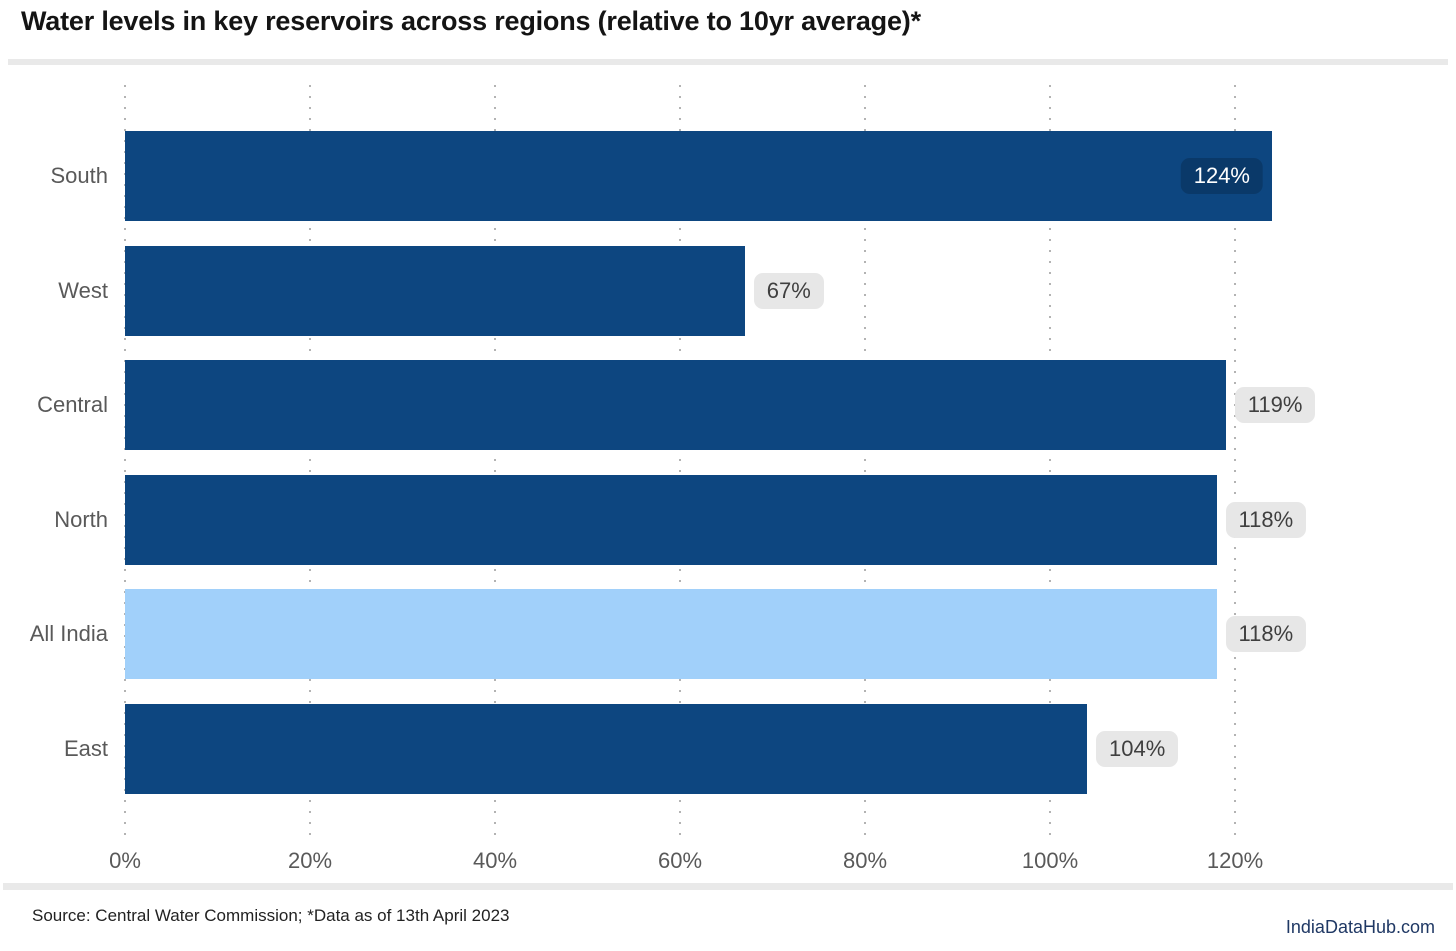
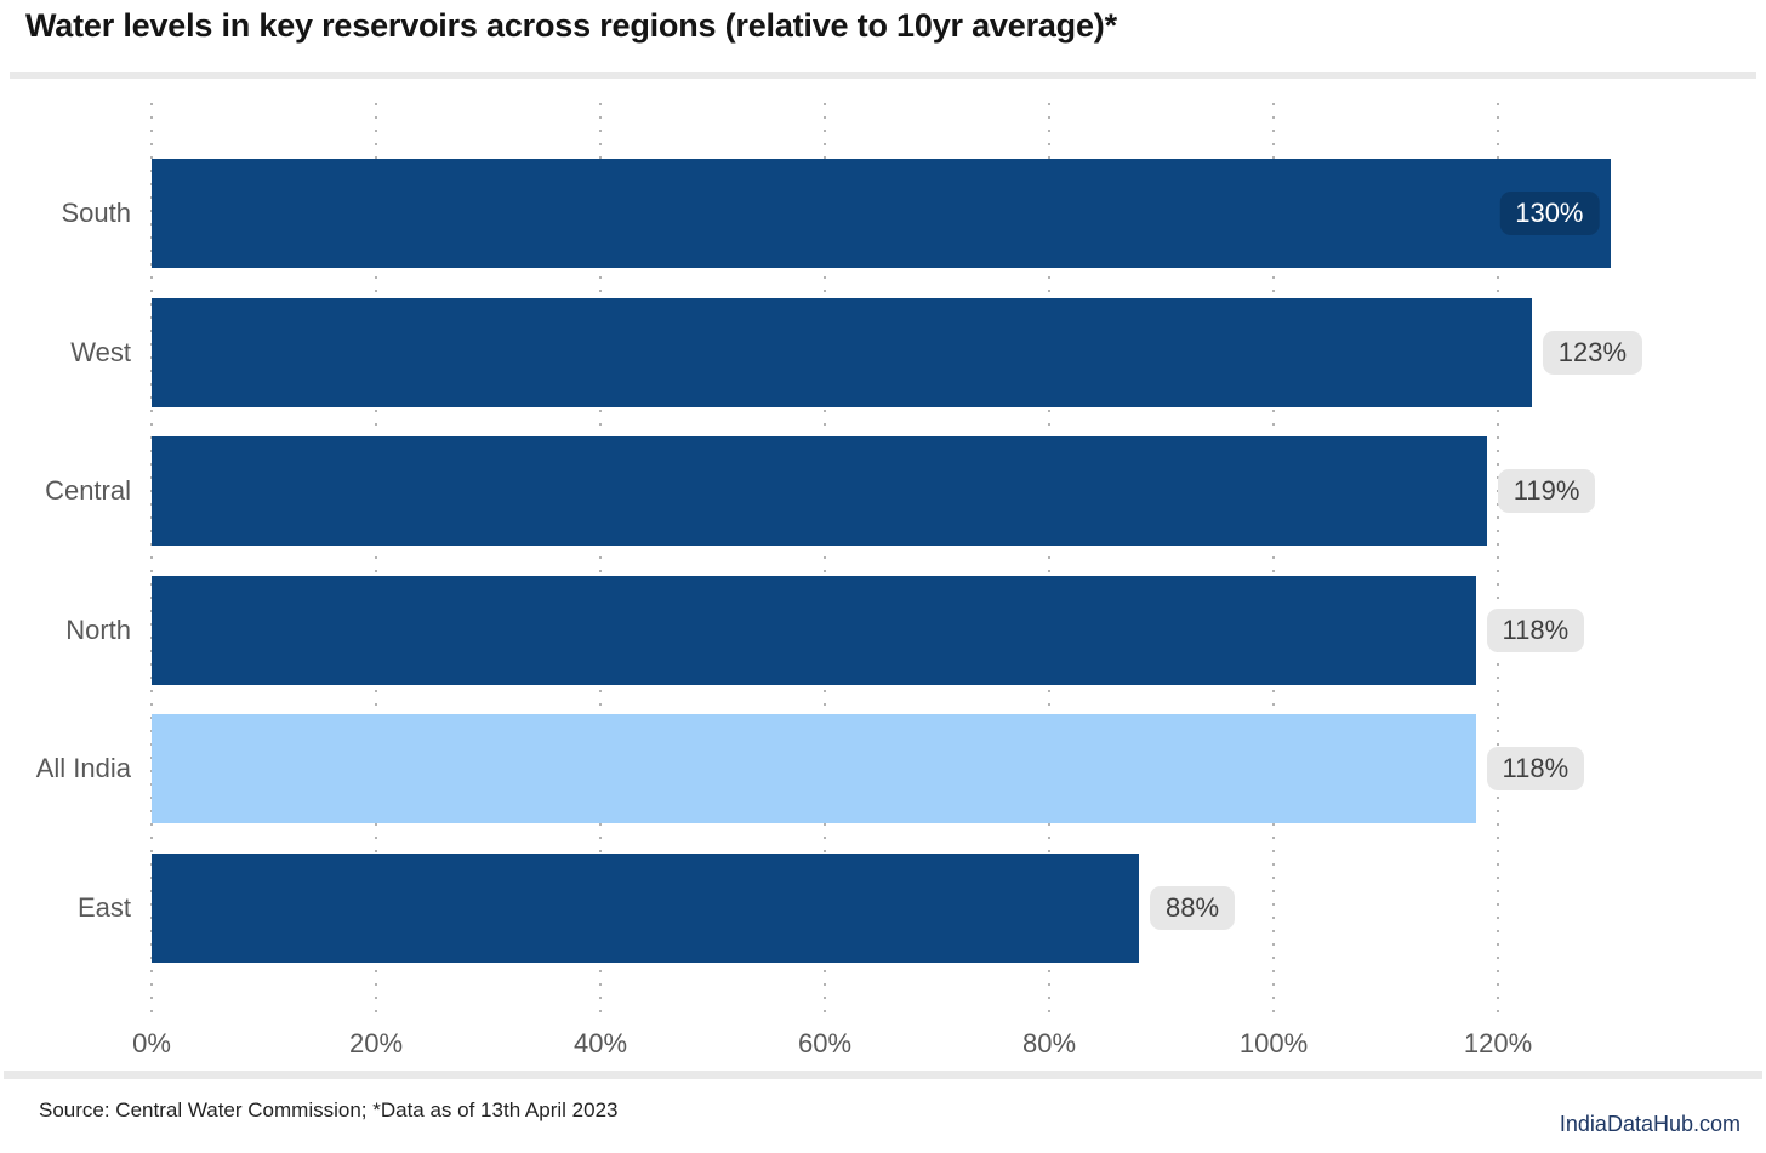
South: 124% -> 130%
West: 67% -> 123%
East: 104% -> 88%
